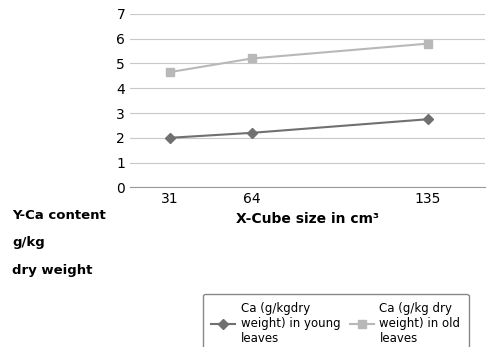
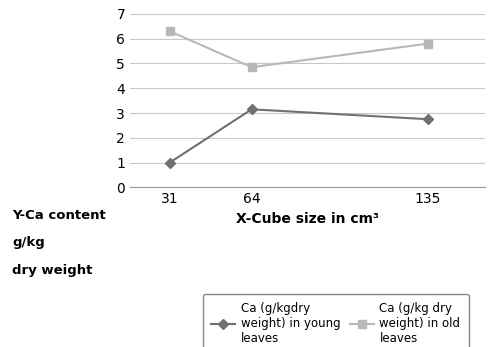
Ca (g/kgdry weight) in young leaves/31: 2.00 -> 1.00
Ca (g/kg dry weight) in old leaves/31: 4.65 -> 6.30
Ca (g/kgdry weight) in young leaves/64: 2.20 -> 3.15
Ca (g/kg dry weight) in old leaves/64: 5.20 -> 4.85
